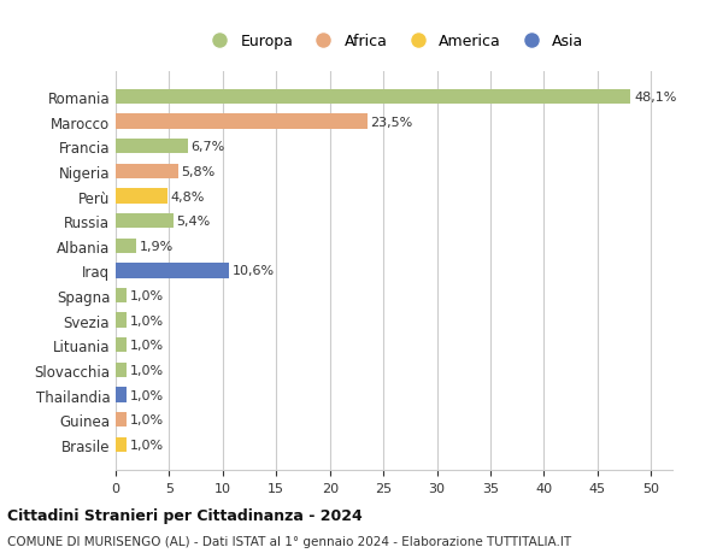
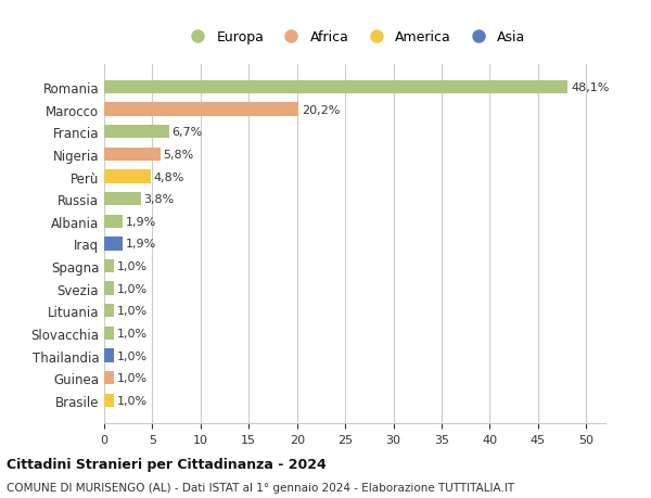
Marocco: 23,5% -> 20,2%
Russia: 5,4% -> 3,8%
Iraq: 10,6% -> 1,9%
